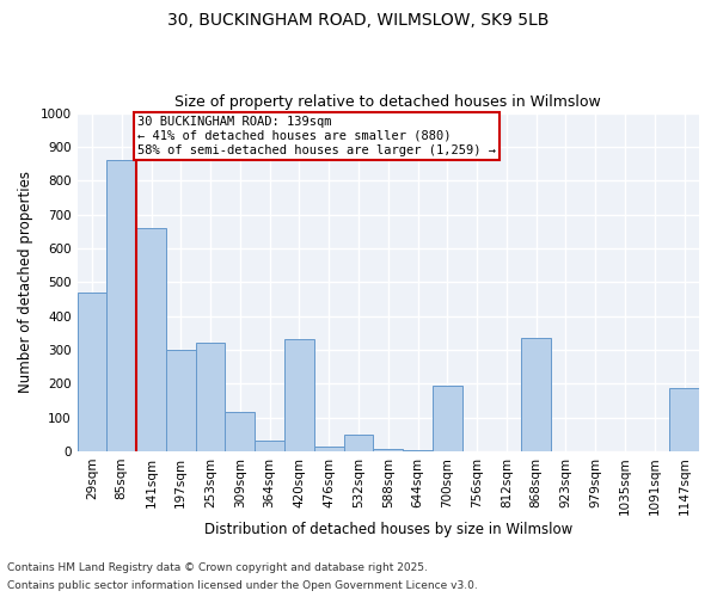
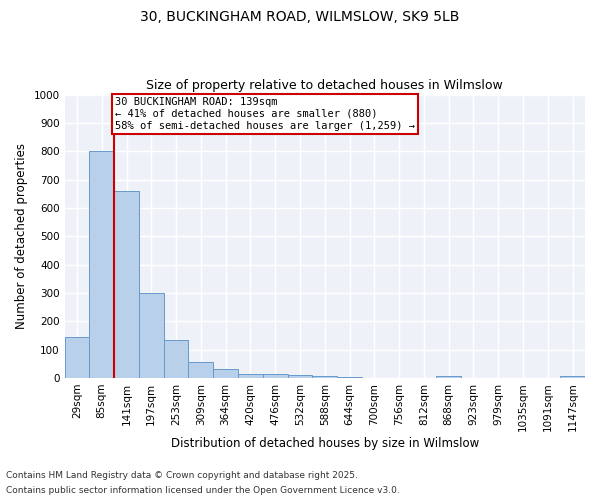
29sqm: 470 -> 145
85sqm: 860 -> 800
253sqm: 320 -> 135
309sqm: 115 -> 55
420sqm: 330 -> 15
532sqm: 50 -> 10
700sqm: 195 -> 1
868sqm: 335 -> 8
1147sqm: 185 -> 5
